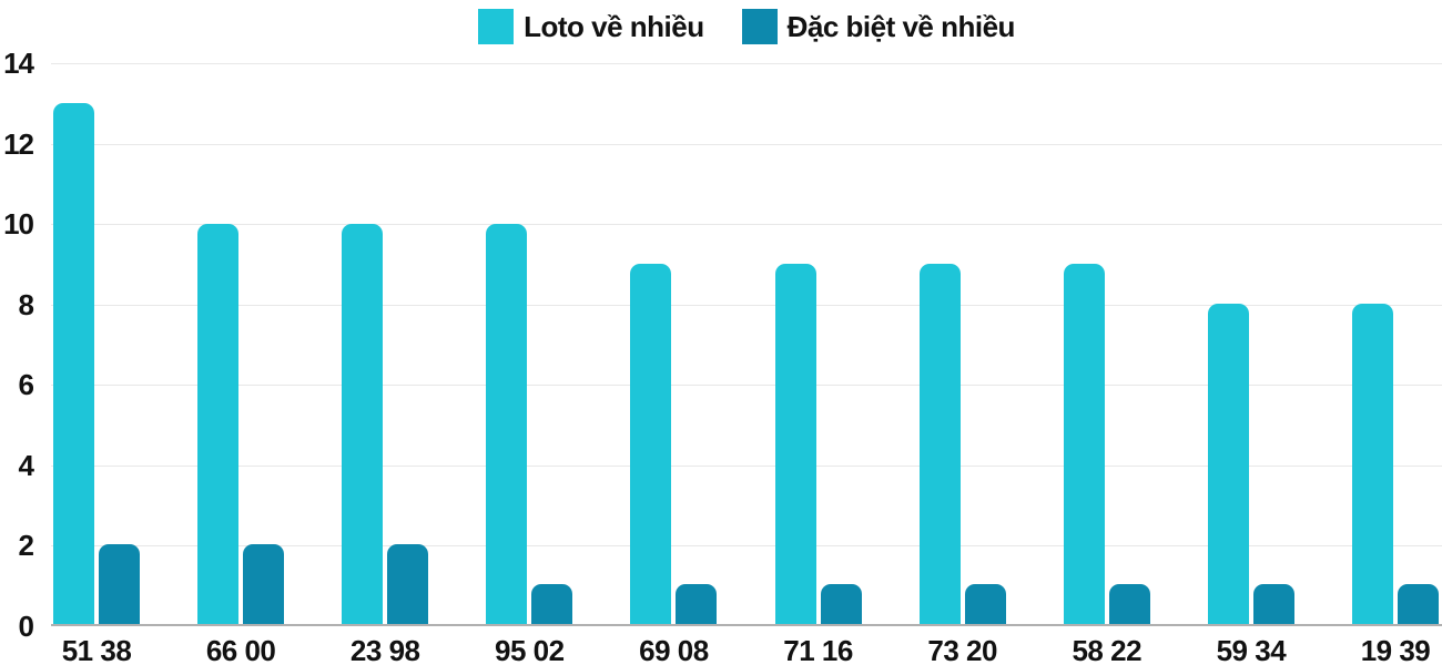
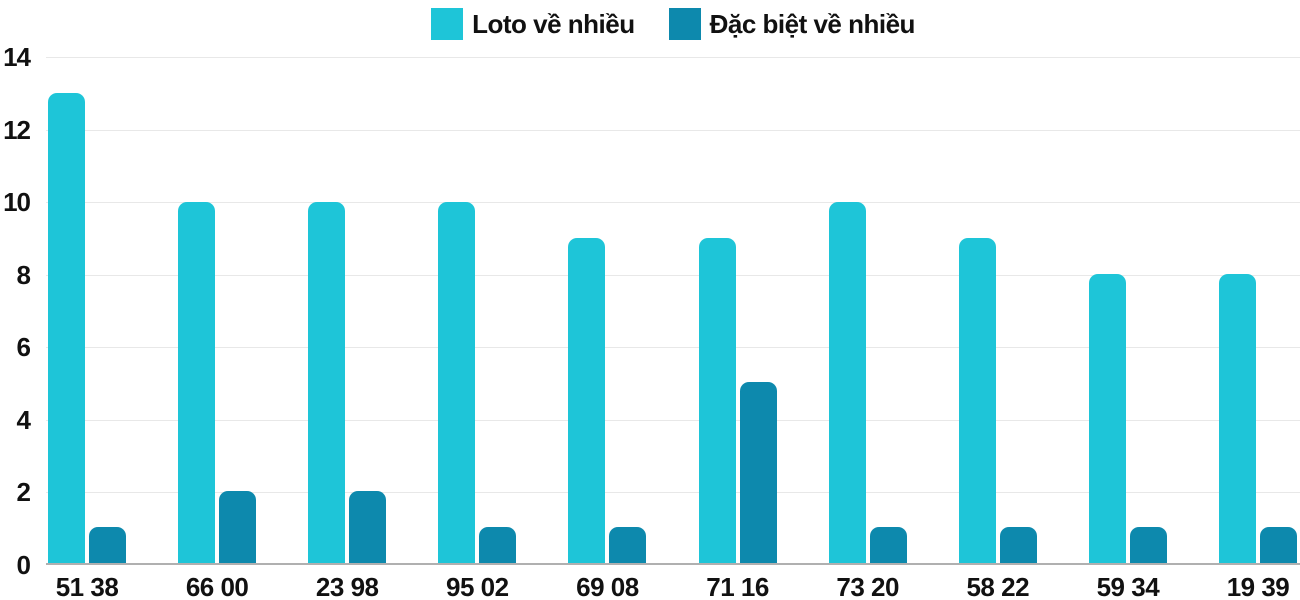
Đặc biệt về nhiều/51 38: 2 -> 1
Đặc biệt về nhiều/71 16: 1 -> 5
Loto về nhiều/73 20: 9 -> 10
